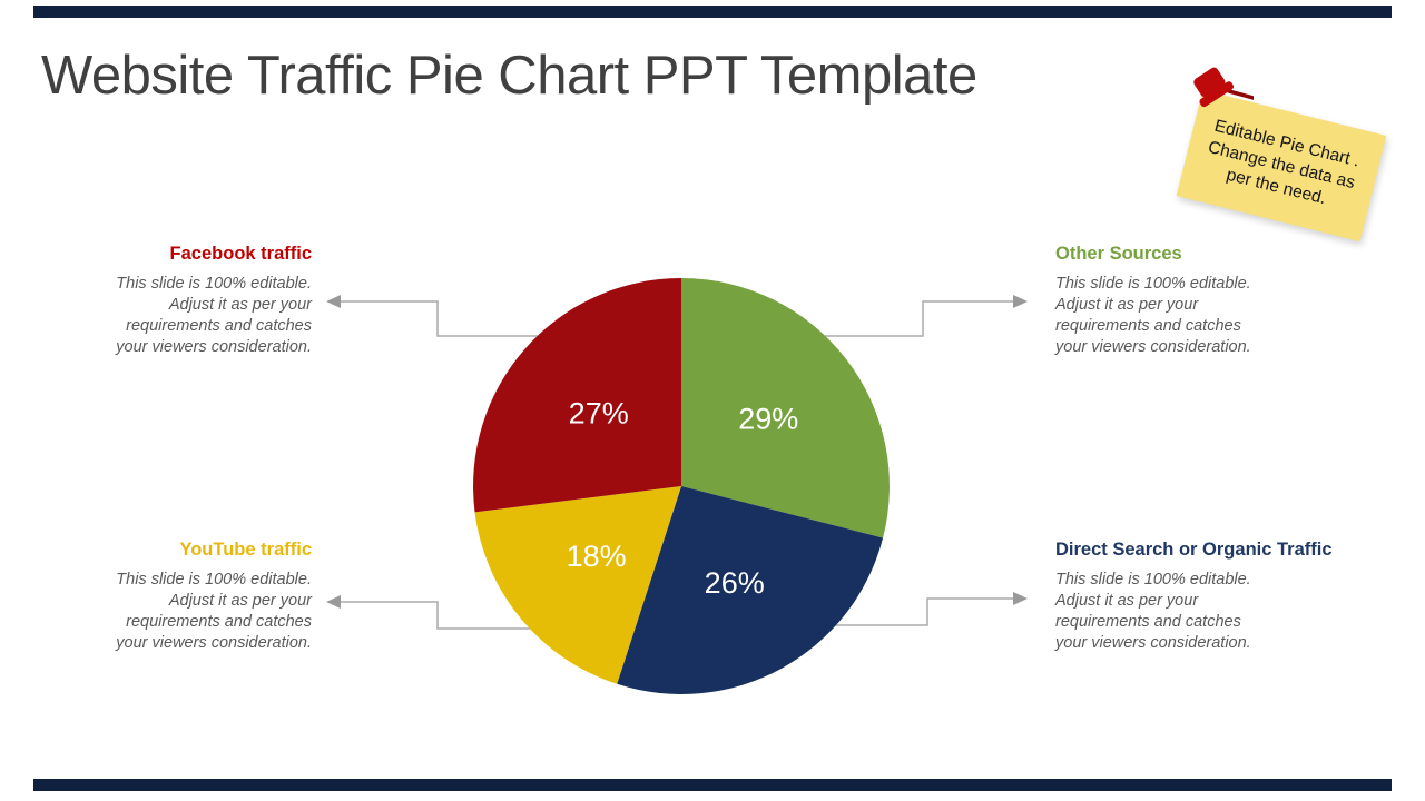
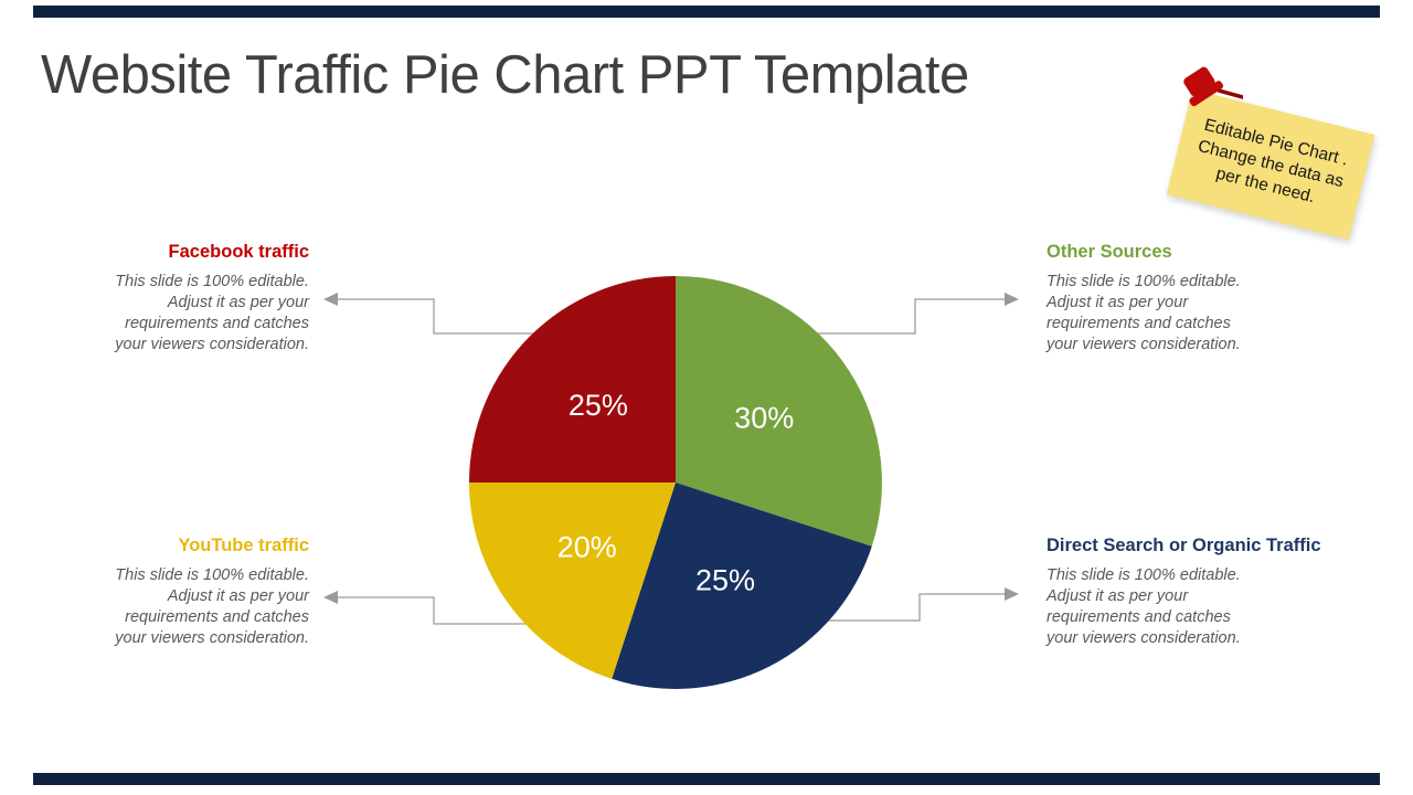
Other Sources: 29% -> 30%
Direct Search or Organic Traffic: 26% -> 25%
YouTube traffic: 18% -> 20%
Facebook traffic: 27% -> 25%
